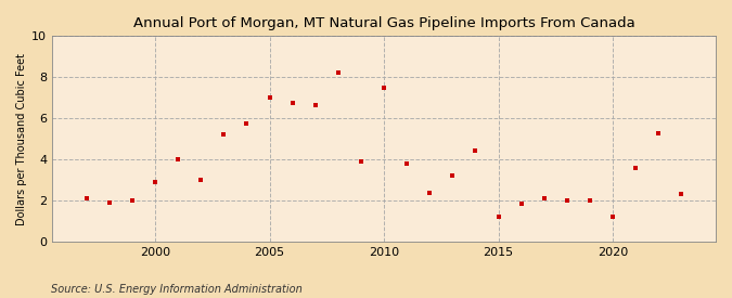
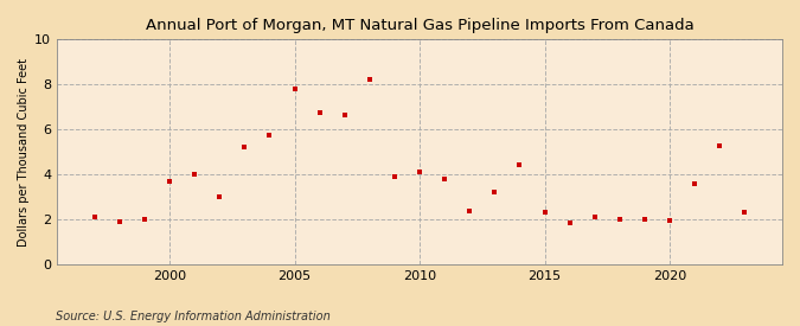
2000: 2.9 -> 3.7
2005: 7.0 -> 7.8
2010: 7.5 -> 4.1
2015: 1.2 -> 2.4
2020: 1.2 -> 1.9
